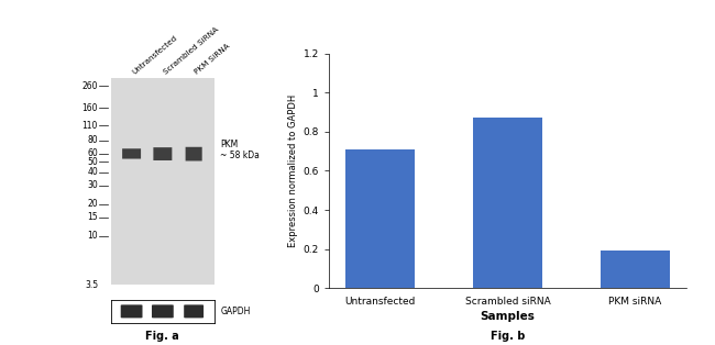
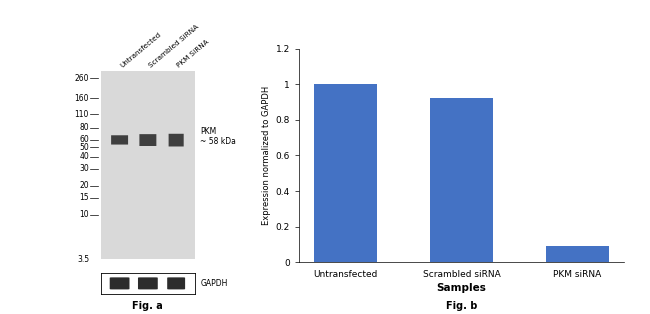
Untransfected: 0.71 -> 1.00
Scrambled siRNA: 0.87 -> 0.92
PKM siRNA: 0.19 -> 0.09
